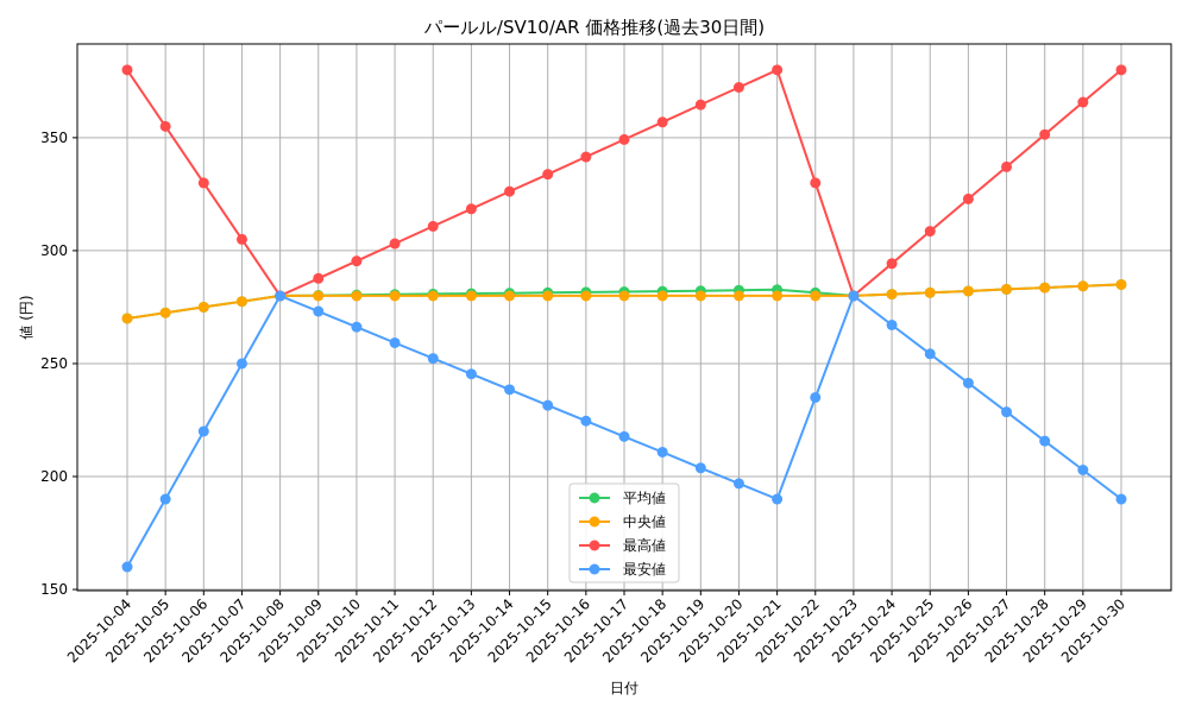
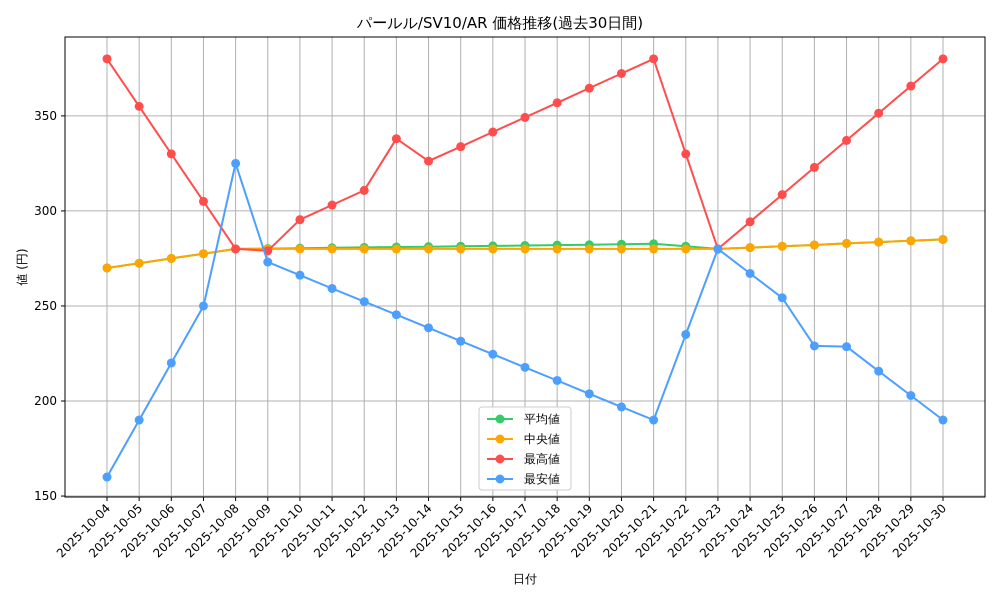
最安値/2025-10-08: 280 -> 325
最高値/2025-10-09: 288 -> 279
最高値/2025-10-13: 318 -> 338
最安値/2025-10-26: 241 -> 229
